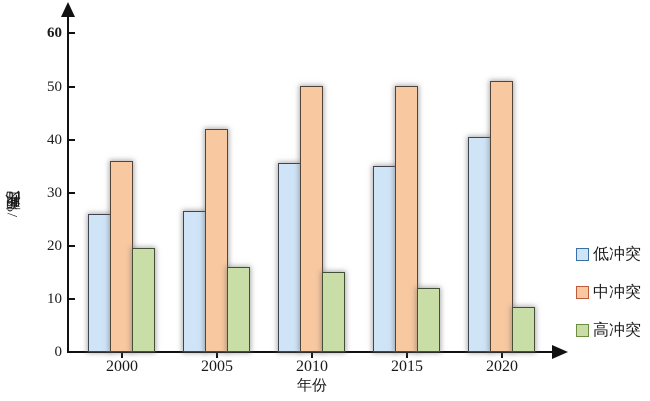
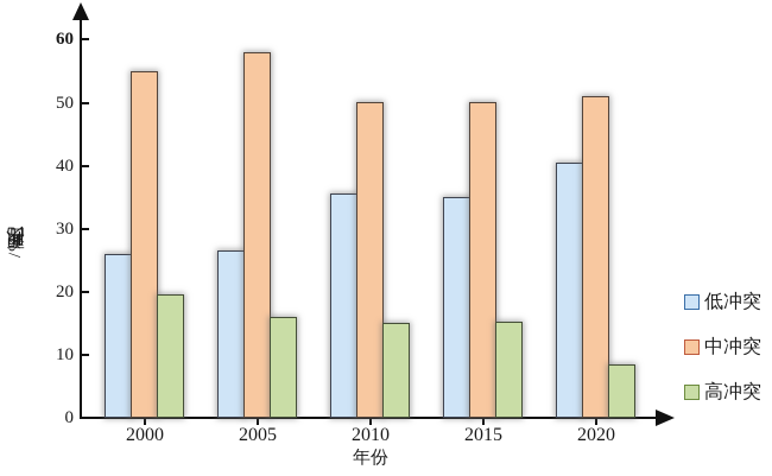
中冲突/2000: 36 -> 55
中冲突/2005: 42 -> 58
高冲突/2015: 12 -> 15
